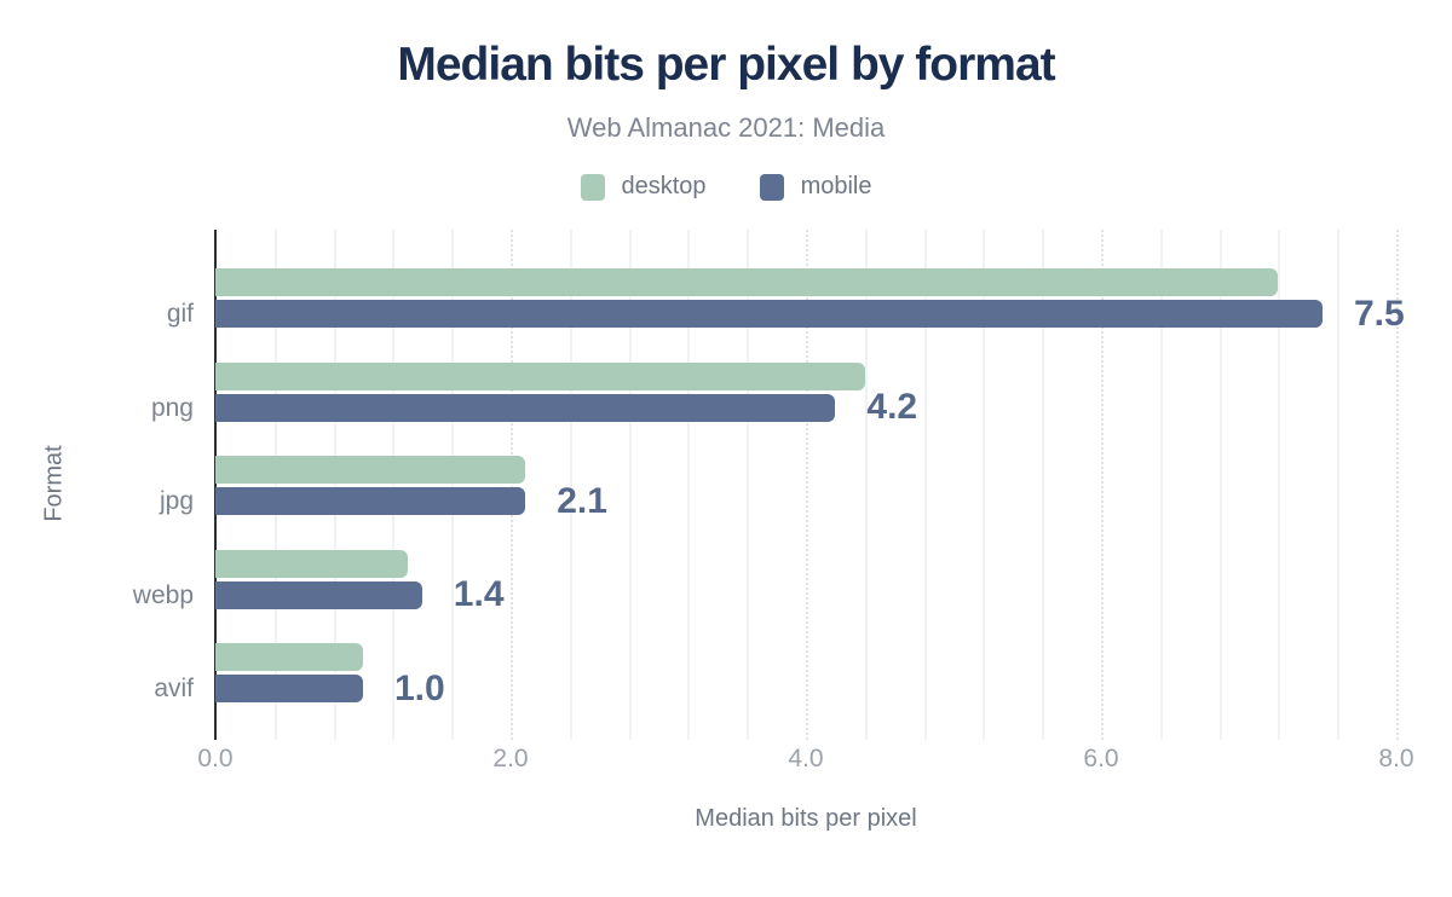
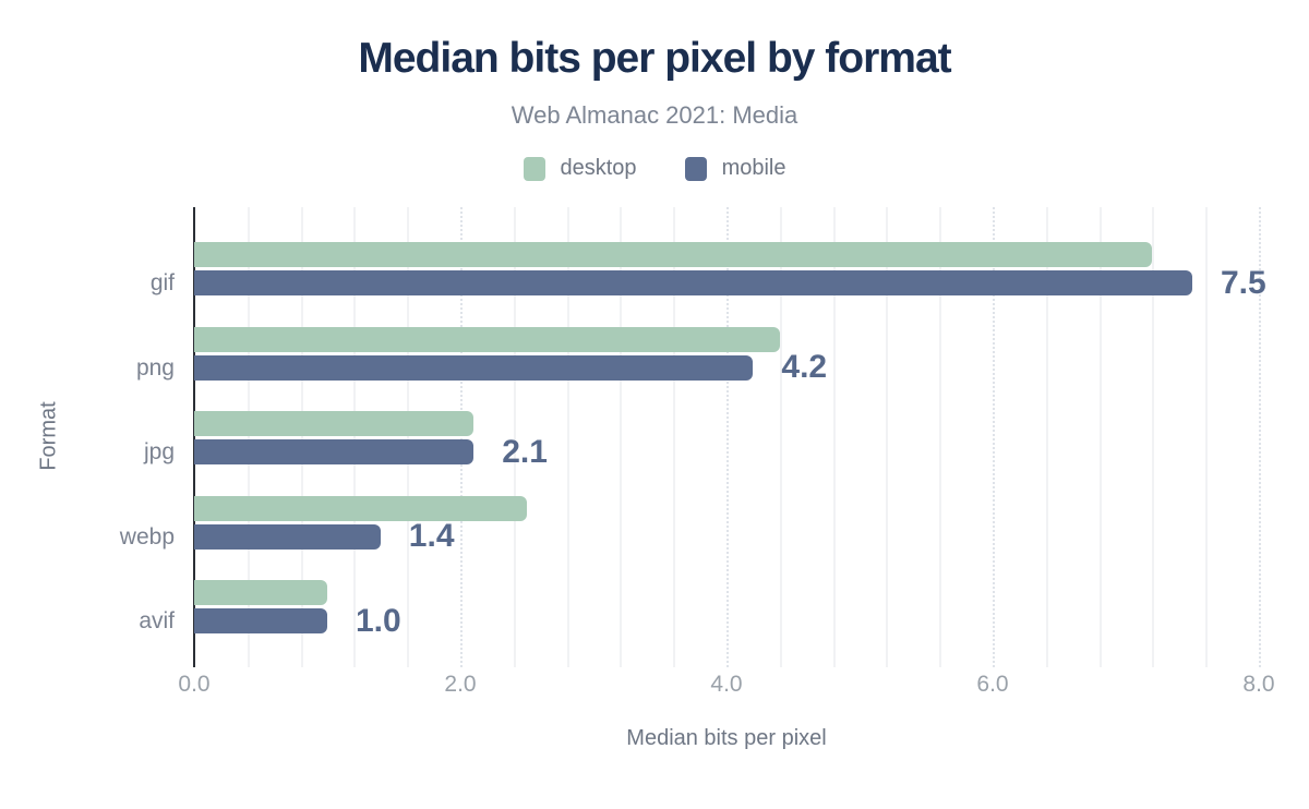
desktop/webp: 1.3 -> 2.5
